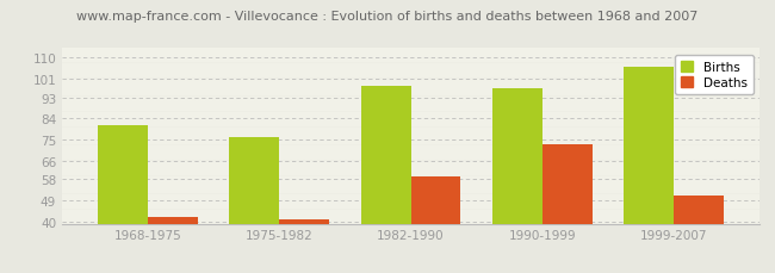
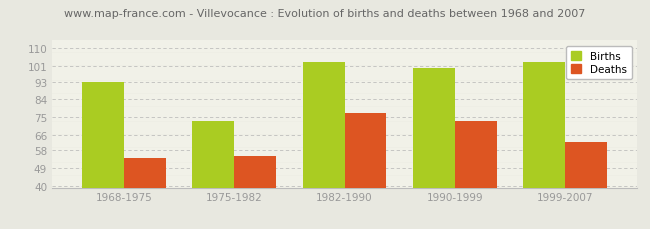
Births/1968-1975: 81 -> 93
Deaths/1968-1975: 42 -> 54
Births/1975-1982: 76 -> 73
Deaths/1975-1982: 41 -> 55
Births/1982-1990: 98 -> 103
Deaths/1982-1990: 59 -> 77
Births/1990-1999: 97 -> 100
Births/1999-2007: 106 -> 103
Deaths/1999-2007: 51 -> 62
